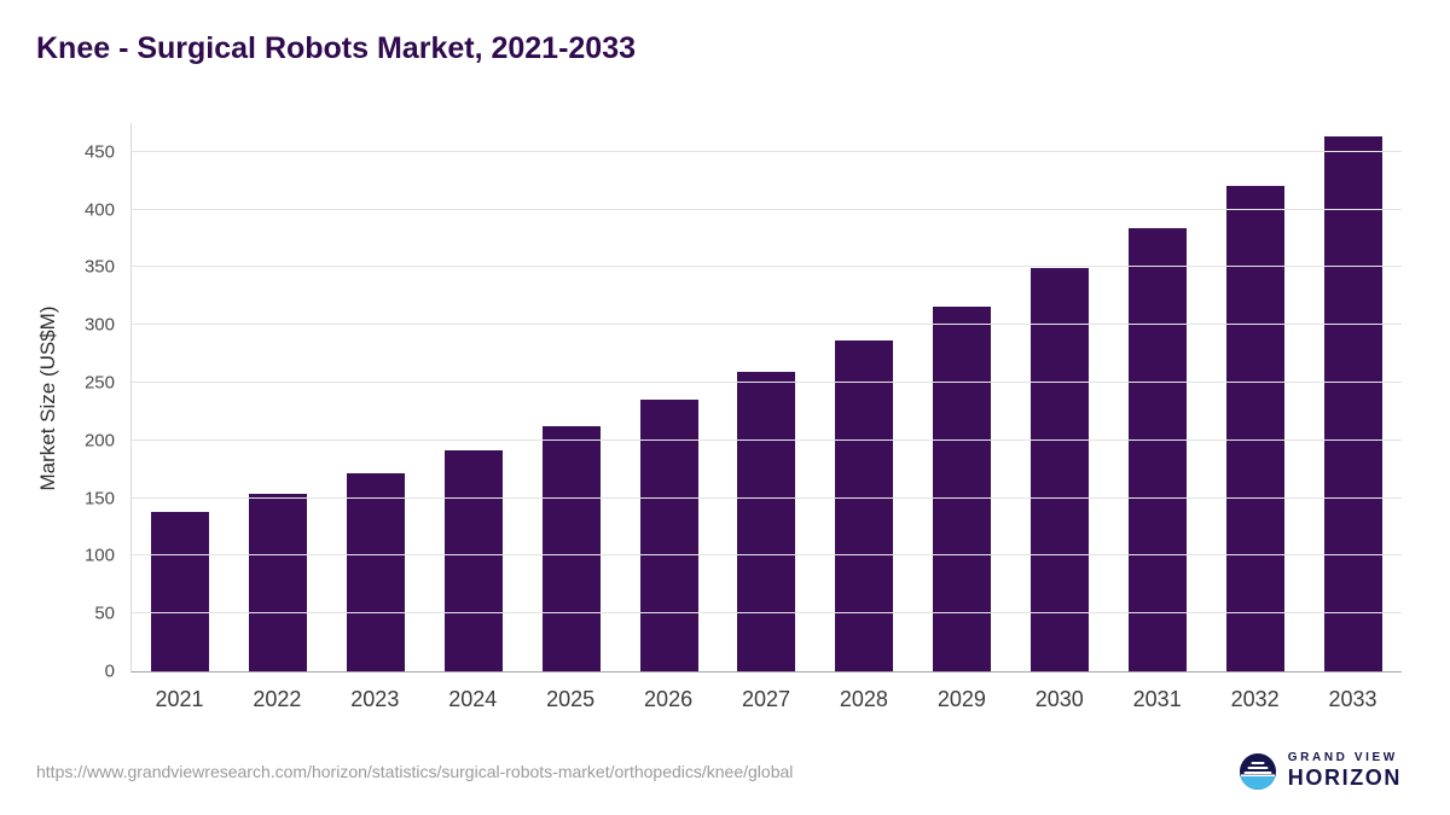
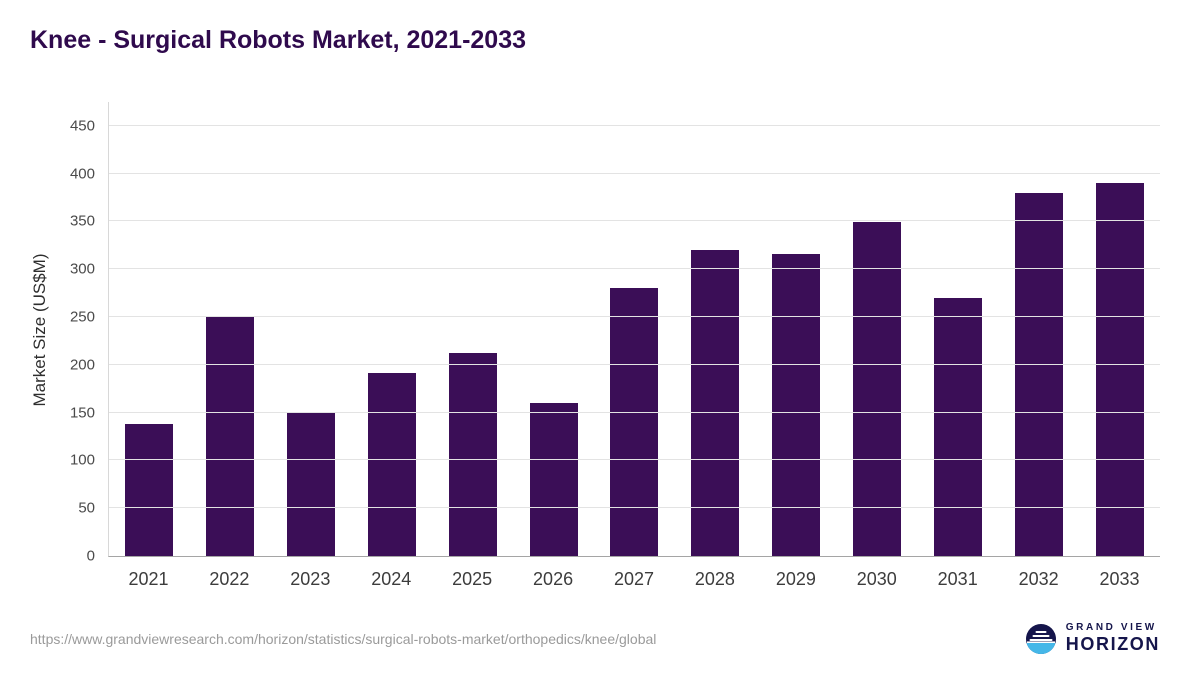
2022: 150 -> 250
2023: 170 -> 150
2026: 240 -> 160
2027: 260 -> 280
2028: 290 -> 320
2031: 380 -> 270
2032: 420 -> 380
2033: 460 -> 390
